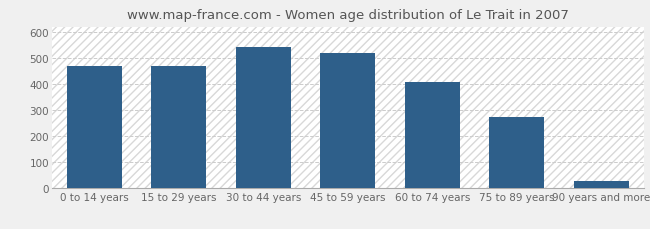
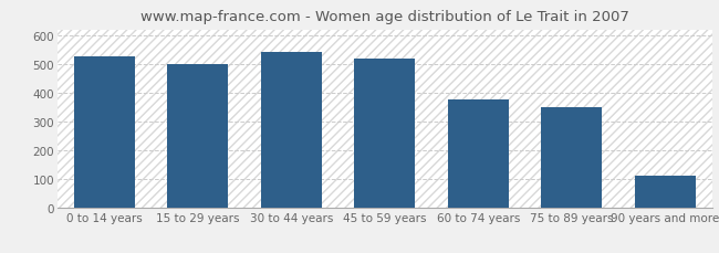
0 to 14 years: 470 -> 525
15 to 29 years: 470 -> 500
60 to 74 years: 407 -> 375
75 to 89 years: 273 -> 350
90 years and more: 25 -> 110
